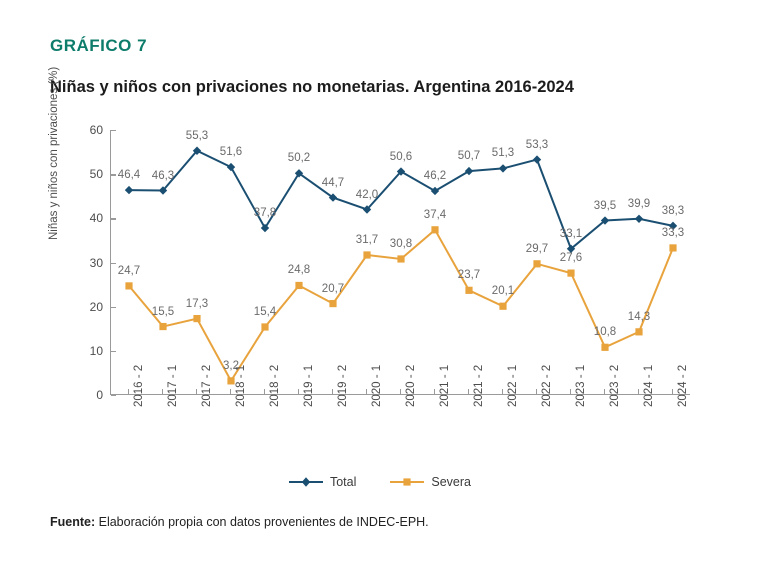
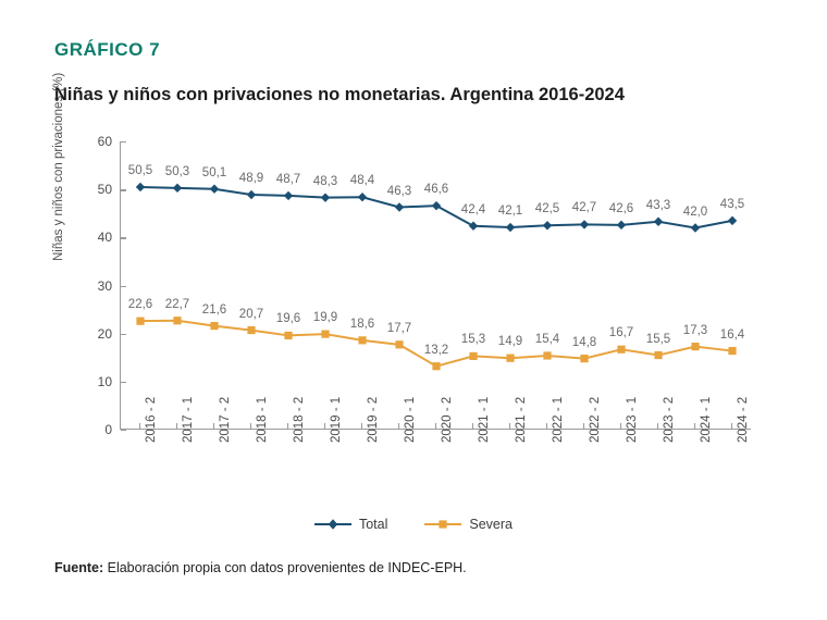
Total/2016 - 2: 46,4 -> 50,5
Severa/2016 - 2: 24,7 -> 22,6
Total/2017 - 1: 46,3 -> 50,3
Severa/2017 - 1: 15,5 -> 22,7
Total/2017 - 2: 55,3 -> 50,1
Severa/2017 - 2: 17,3 -> 21,6
Total/2018 - 1: 51,6 -> 48,9
Severa/2018 - 1: 3,2 -> 20,7
Total/2018 - 2: 37,8 -> 48,7
Severa/2018 - 2: 15,4 -> 19,6
Total/2019 - 1: 50,2 -> 48,3
Severa/2019 - 1: 24,8 -> 19,9
Total/2019 - 2: 44,7 -> 48,4
Severa/2019 - 2: 20,7 -> 18,6
Total/2020 - 1: 42,0 -> 46,3
Severa/2020 - 1: 31,7 -> 17,7
Total/2020 - 2: 50,6 -> 46,6
Severa/2020 - 2: 30,8 -> 13,2
Total/2021 - 1: 46,2 -> 42,4
Severa/2021 - 1: 37,4 -> 15,3
Total/2021 - 2: 50,7 -> 42,1
Severa/2021 - 2: 23,7 -> 14,9
Total/2022 - 1: 51,3 -> 42,5
Severa/2022 - 1: 20,1 -> 15,4
Total/2022 - 2: 53,3 -> 42,7
Severa/2022 - 2: 29,7 -> 14,8
Total/2023 - 1: 33,1 -> 42,6
Severa/2023 - 1: 27,6 -> 16,7
Total/2023 - 2: 39,5 -> 43,3
Severa/2023 - 2: 10,8 -> 15,5
Total/2024 - 1: 39,9 -> 42,0
Severa/2024 - 1: 14,3 -> 17,3
Total/2024 - 2: 38,3 -> 43,5
Severa/2024 - 2: 33,3 -> 16,4
